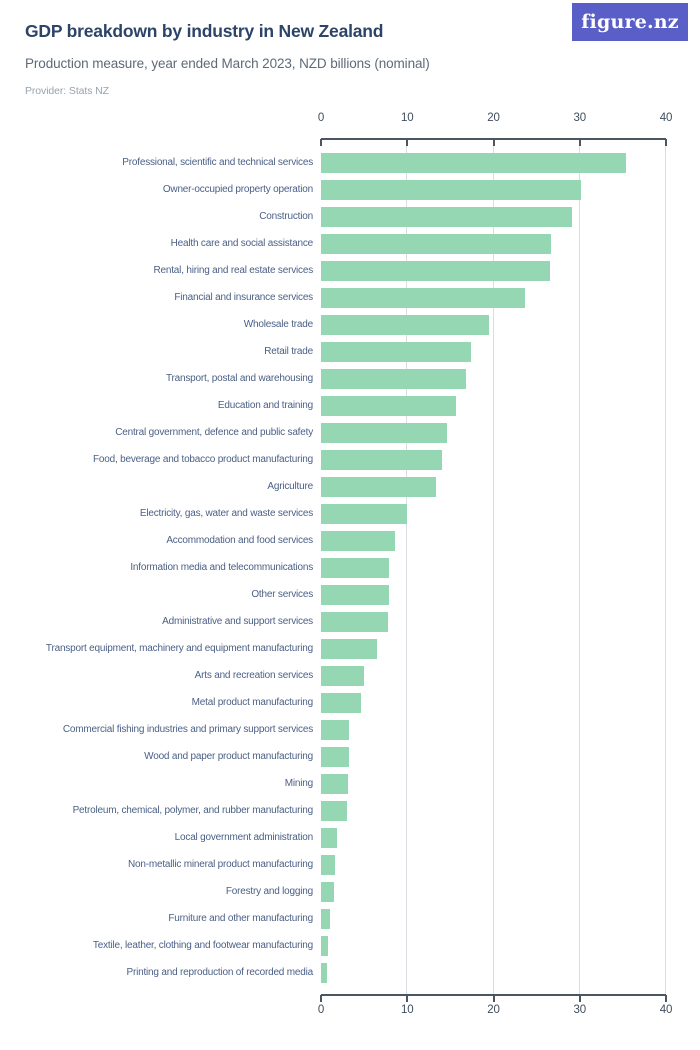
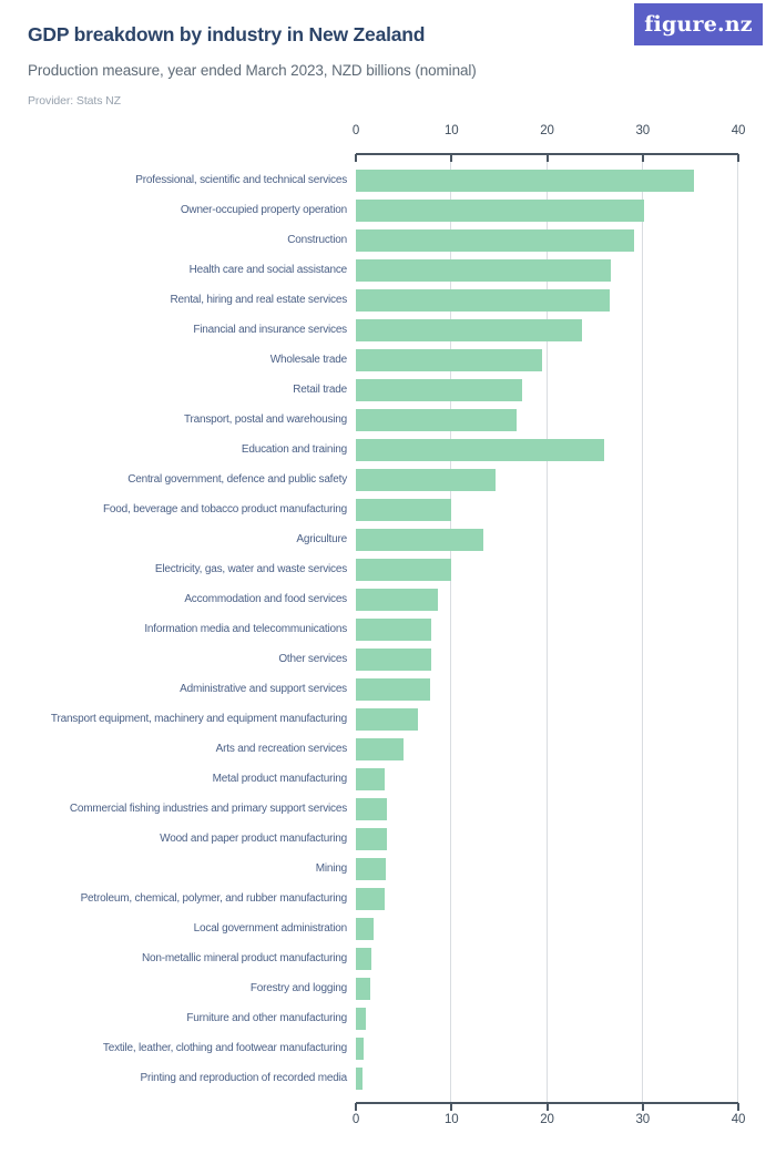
Education and training: 16 -> 26
Food, beverage and tobacco product manufacturing: 14 -> 10
Metal product manufacturing: 5 -> 3
